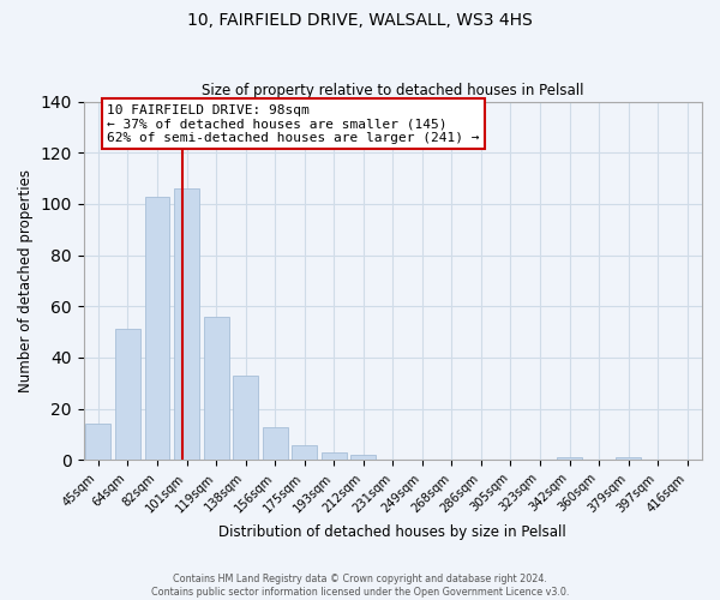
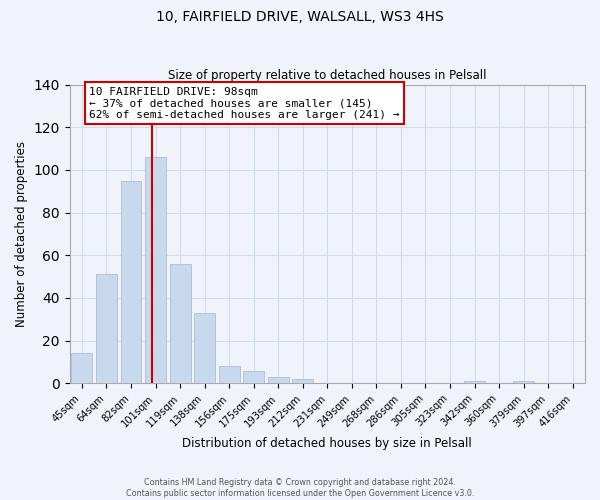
82sqm: 103 -> 95
156sqm: 13 -> 8
